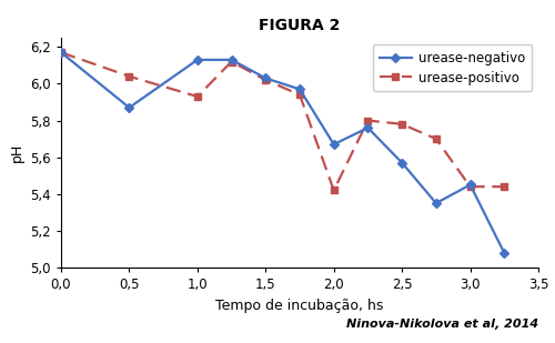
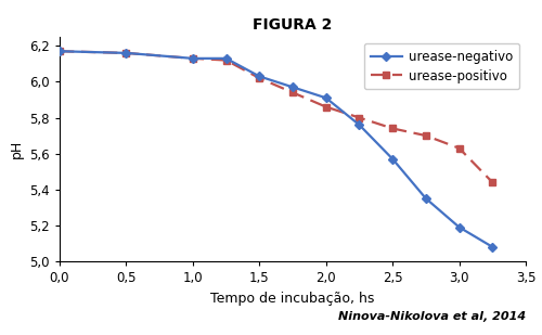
urease-negativo/0,5: 5,87 -> 6,16
urease-positivo/0,5: 6,04 -> 6,16
urease-positivo/1,0: 5,93 -> 6,13
urease-negativo/2,0: 5,67 -> 5,91
urease-positivo/2,0: 5,42 -> 5,86
urease-positivo/2,5: 5,78 -> 5,74
urease-negativo/3,0: 5,45 -> 5,19
urease-positivo/3,0: 5,44 -> 5,63
